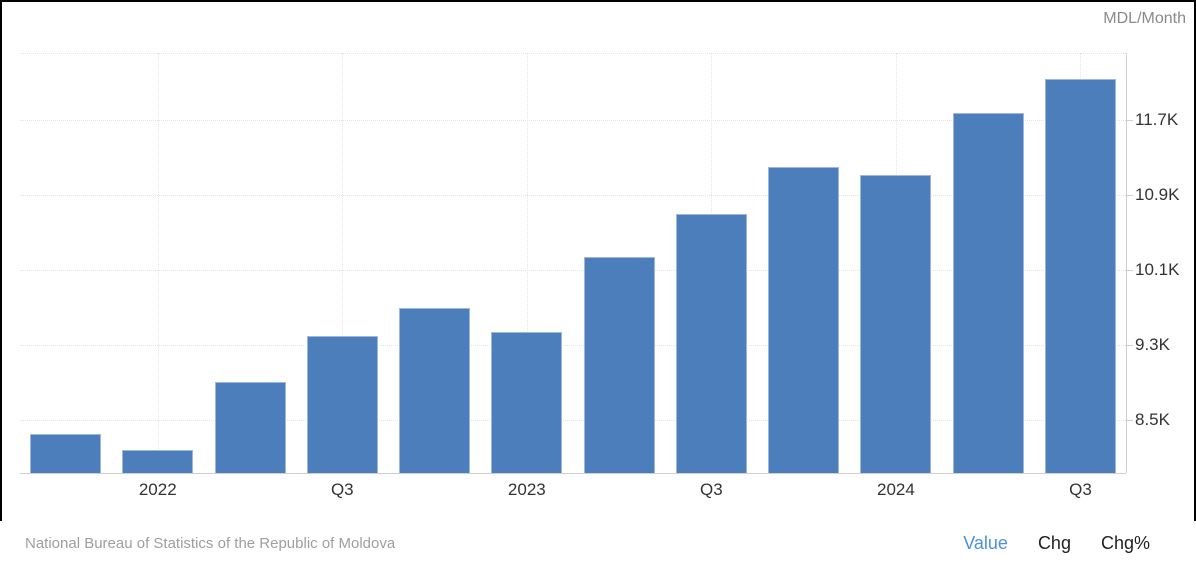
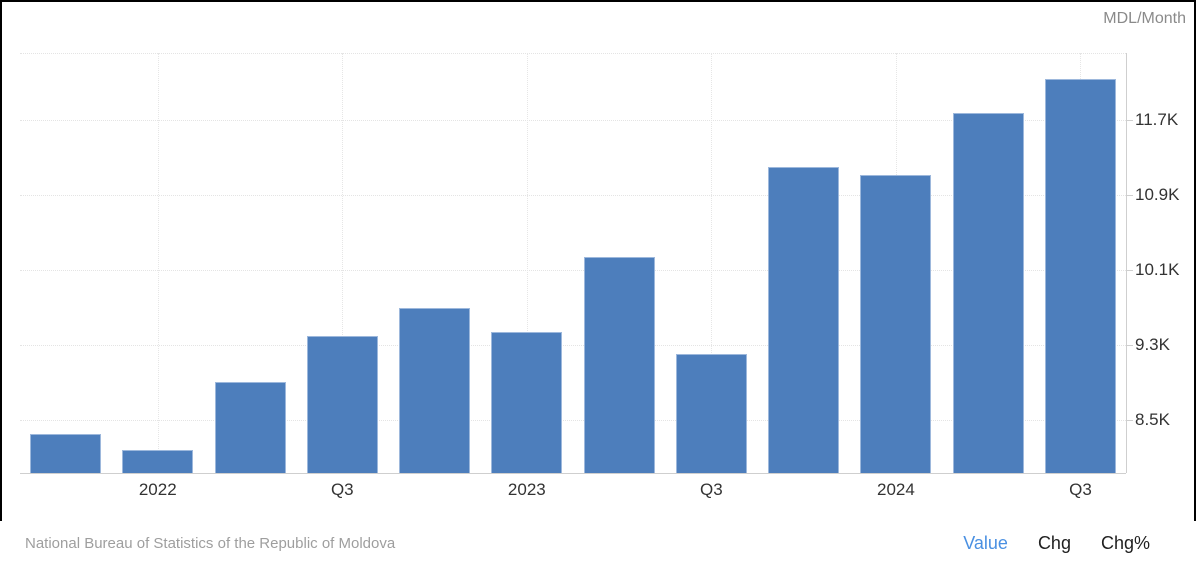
2023 Q3: 10.7K -> 9.2K
